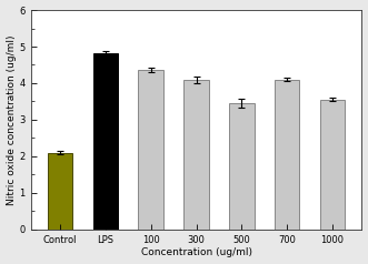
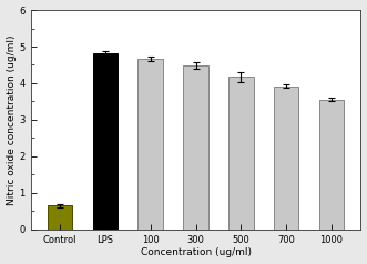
Control: 2.10 -> 0.65
100: 4.35 -> 4.67
300: 4.10 -> 4.48
500: 3.45 -> 4.17
700: 4.10 -> 3.92
